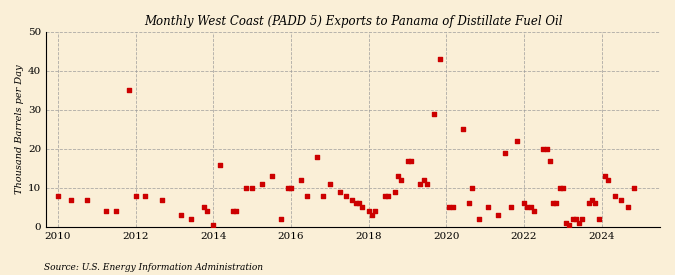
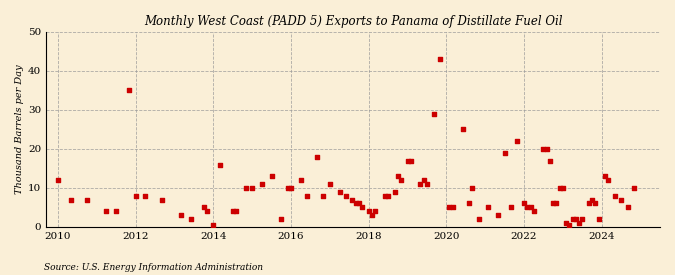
2010: 8.0 -> 12.0
